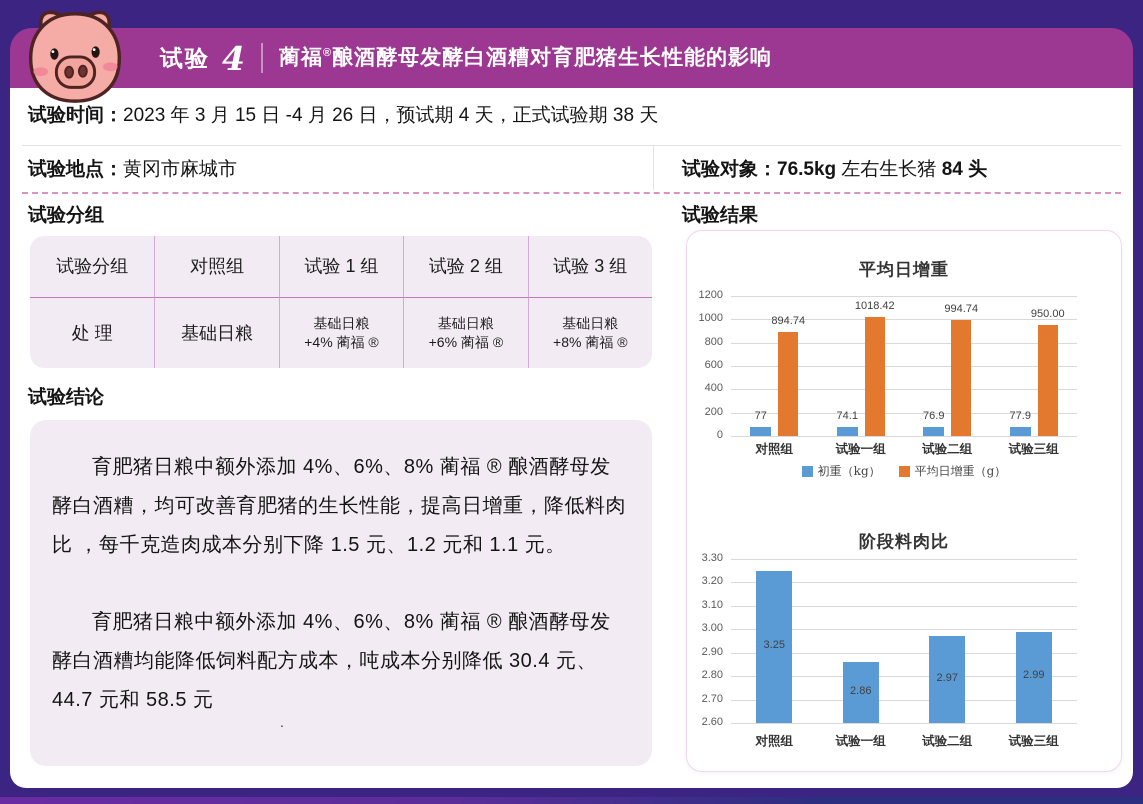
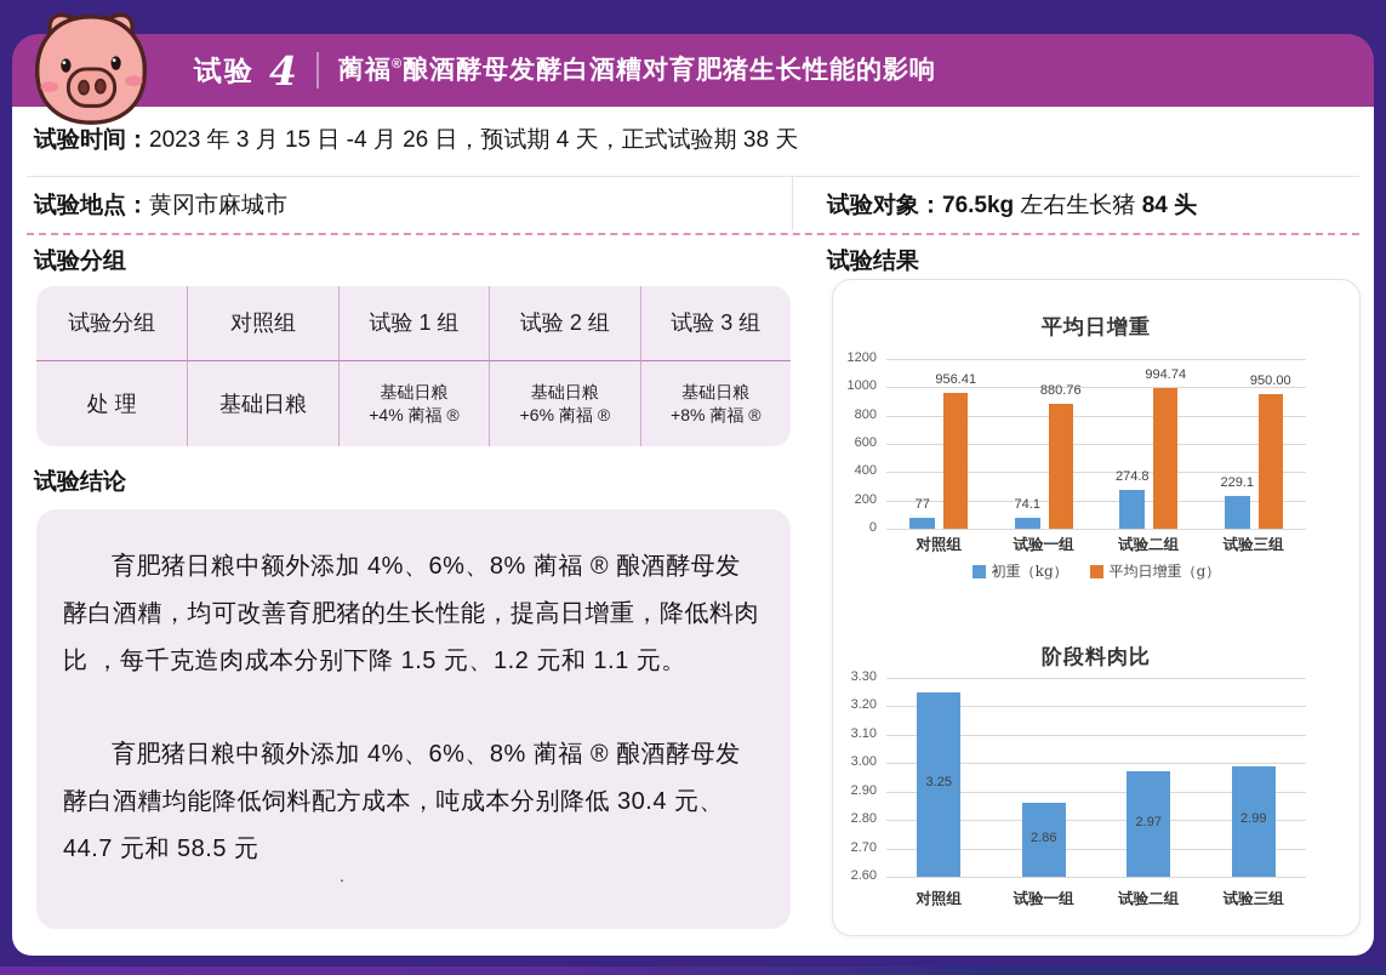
平均日增重/平均日增重（g）/对照组: 894.74 -> 956.41
平均日增重/平均日增重（g）/试验一组: 1018.42 -> 880.76
平均日增重/初重（kg）/试验二组: 76.9 -> 274.8
平均日增重/初重（kg）/试验三组: 77.9 -> 229.1
